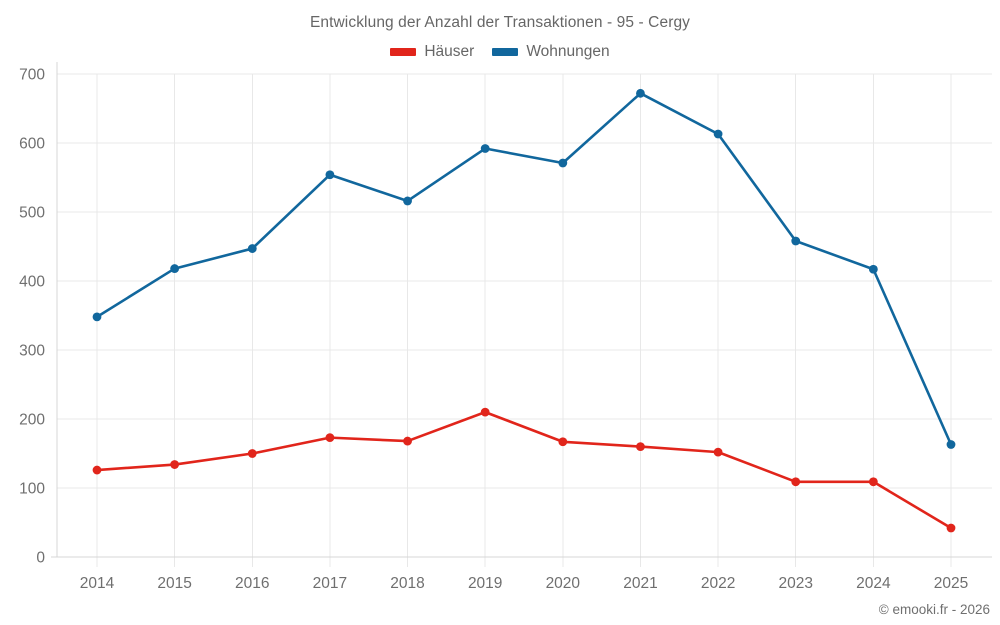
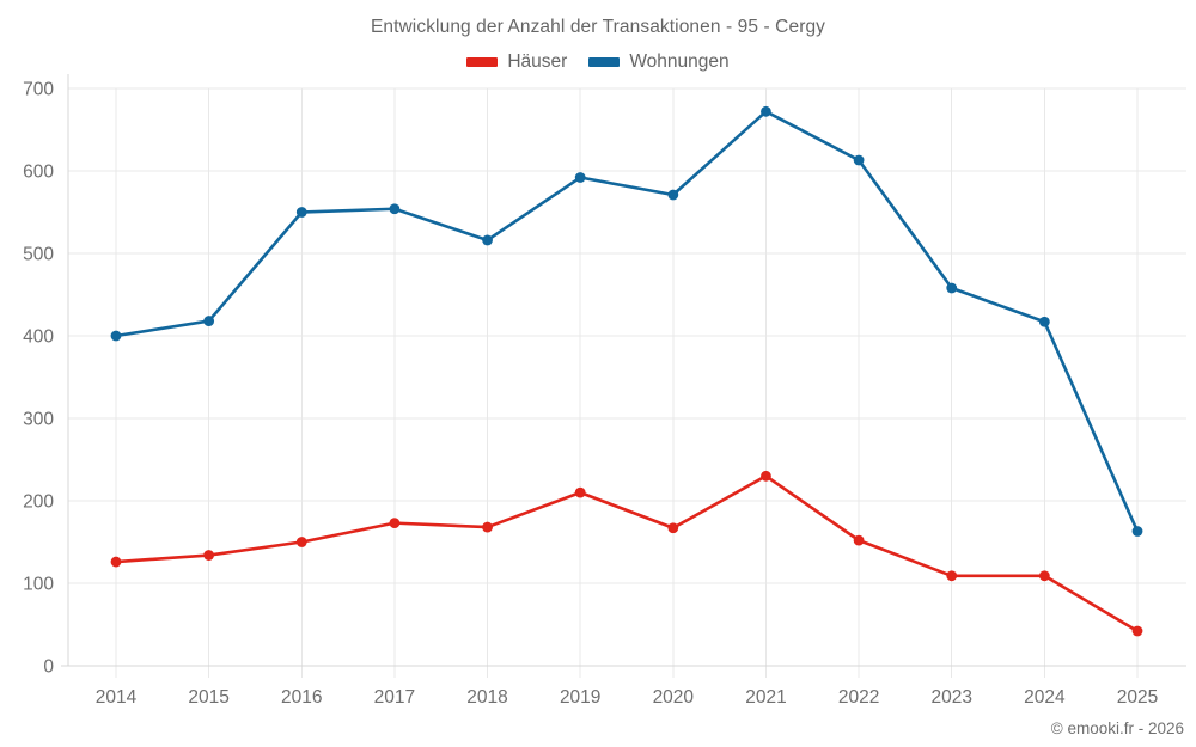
Wohnungen/2014: 350 -> 400
Wohnungen/2016: 450 -> 550
Häuser/2021: 160 -> 230
